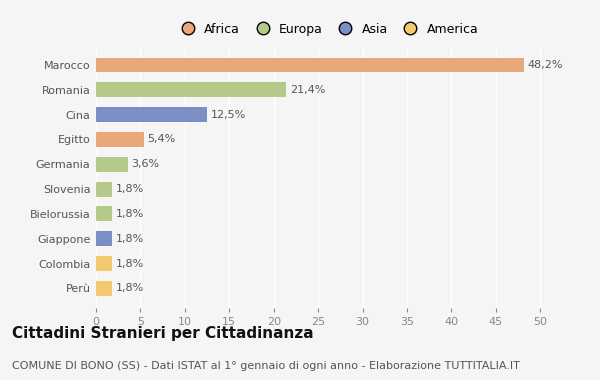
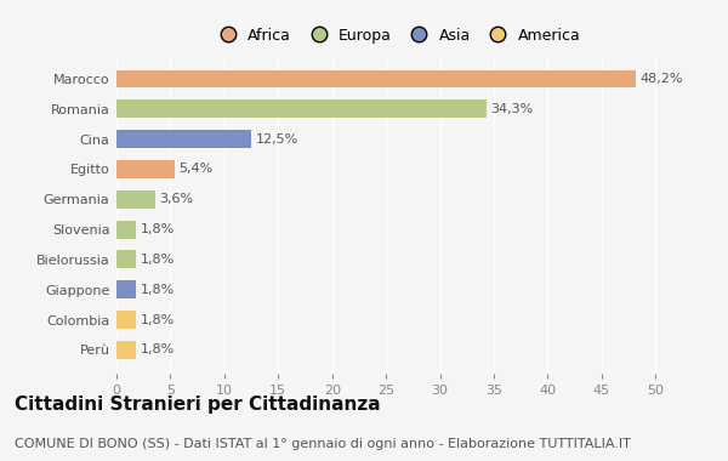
Romania: 21,4% -> 34,3%
